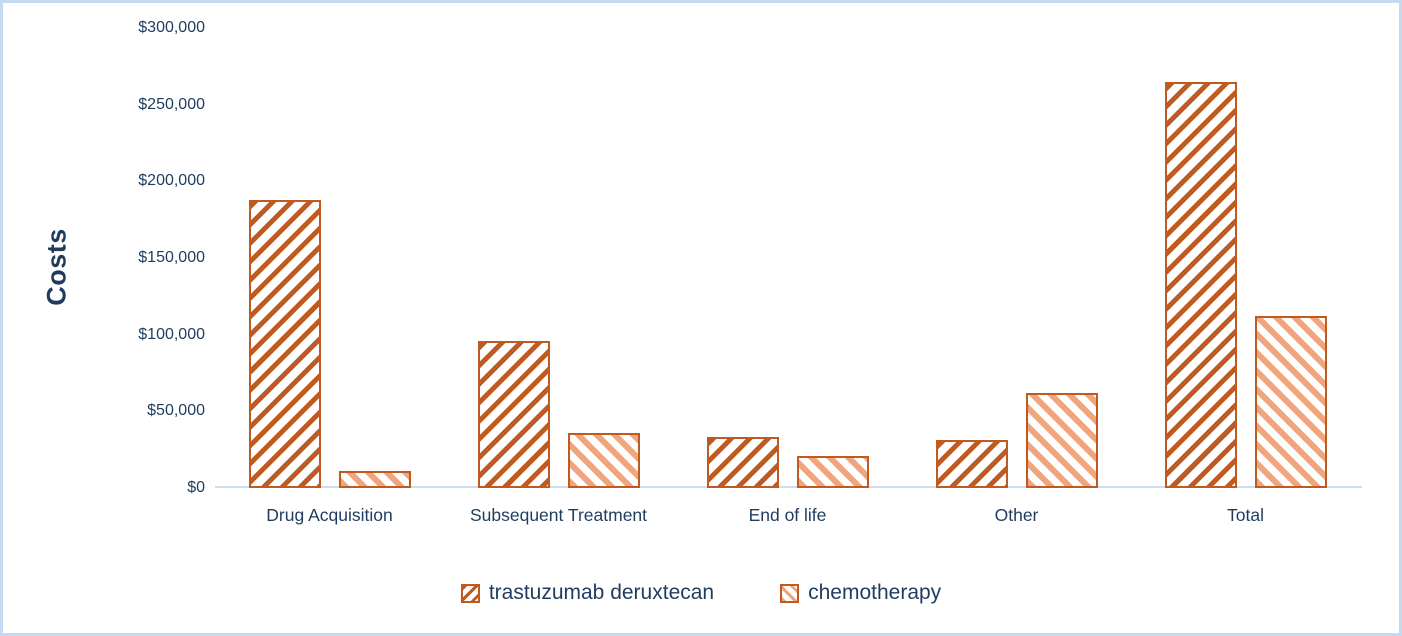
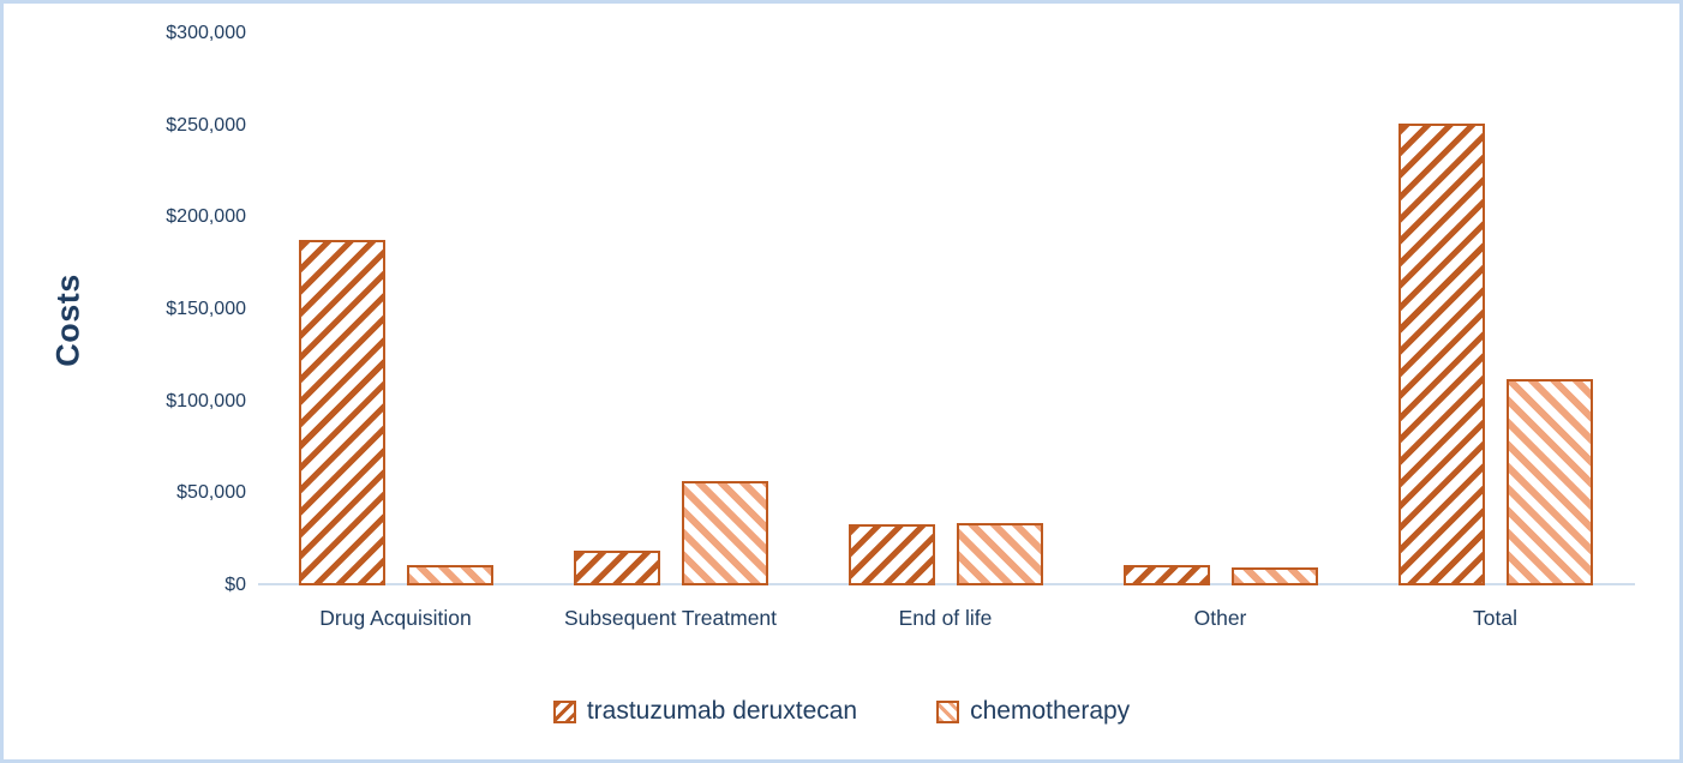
trastuzumab deruxtecan/Subsequent Treatment: $96000 -> $19000
chemotherapy/Subsequent Treatment: $36000 -> $57000
chemotherapy/End of life: $21000 -> $34000
trastuzumab deruxtecan/Other: $31000 -> $11000
chemotherapy/Other: $62000 -> $10000
trastuzumab deruxtecan/Total: $265000 -> $251000
